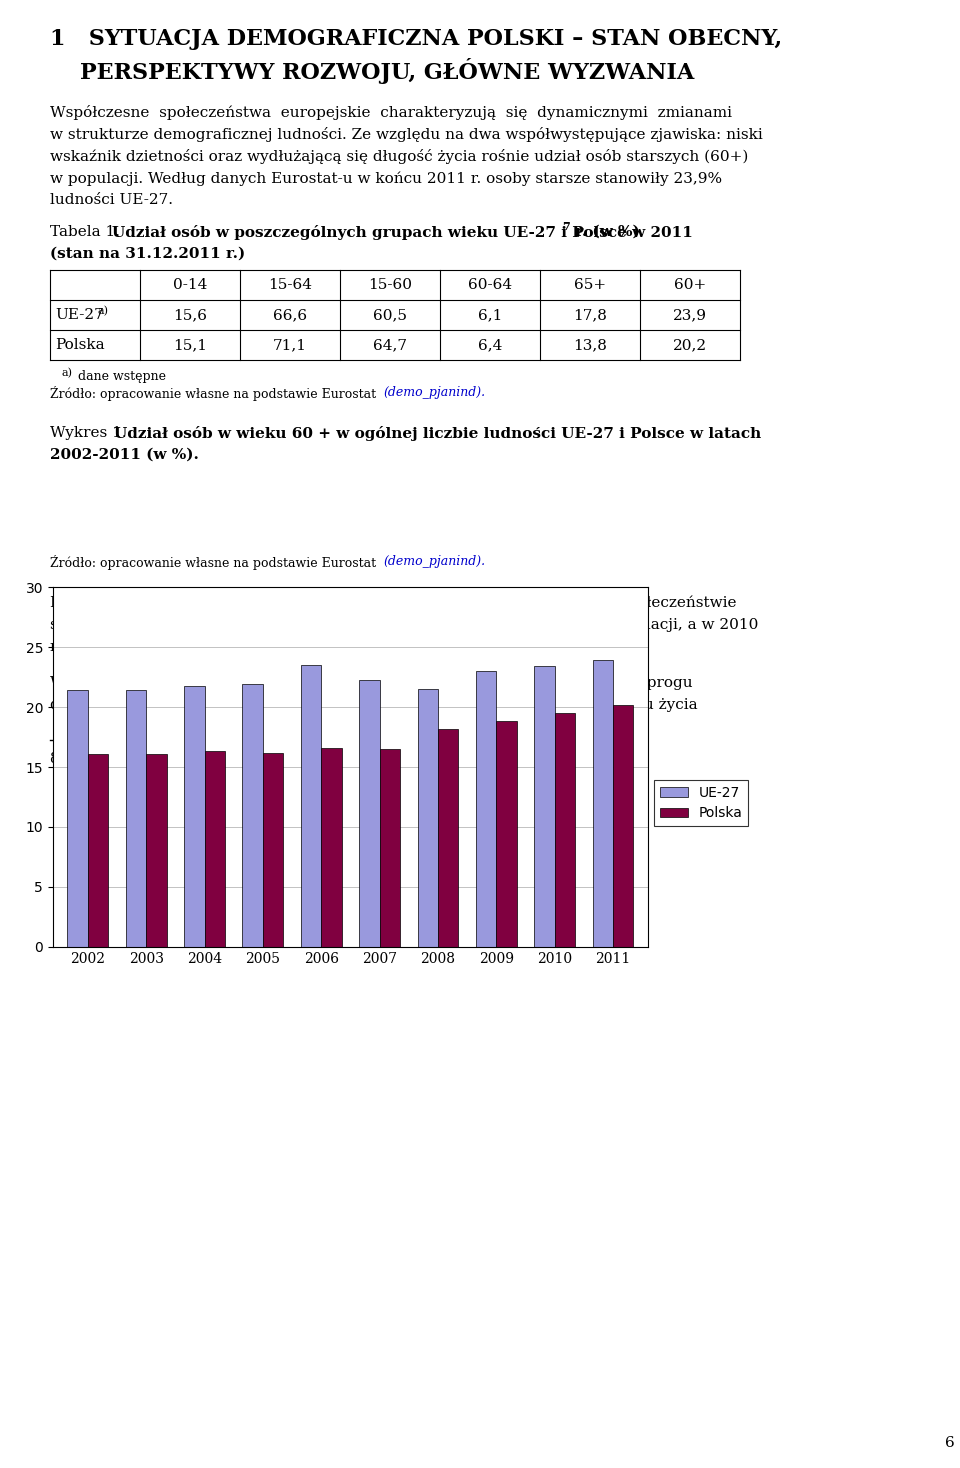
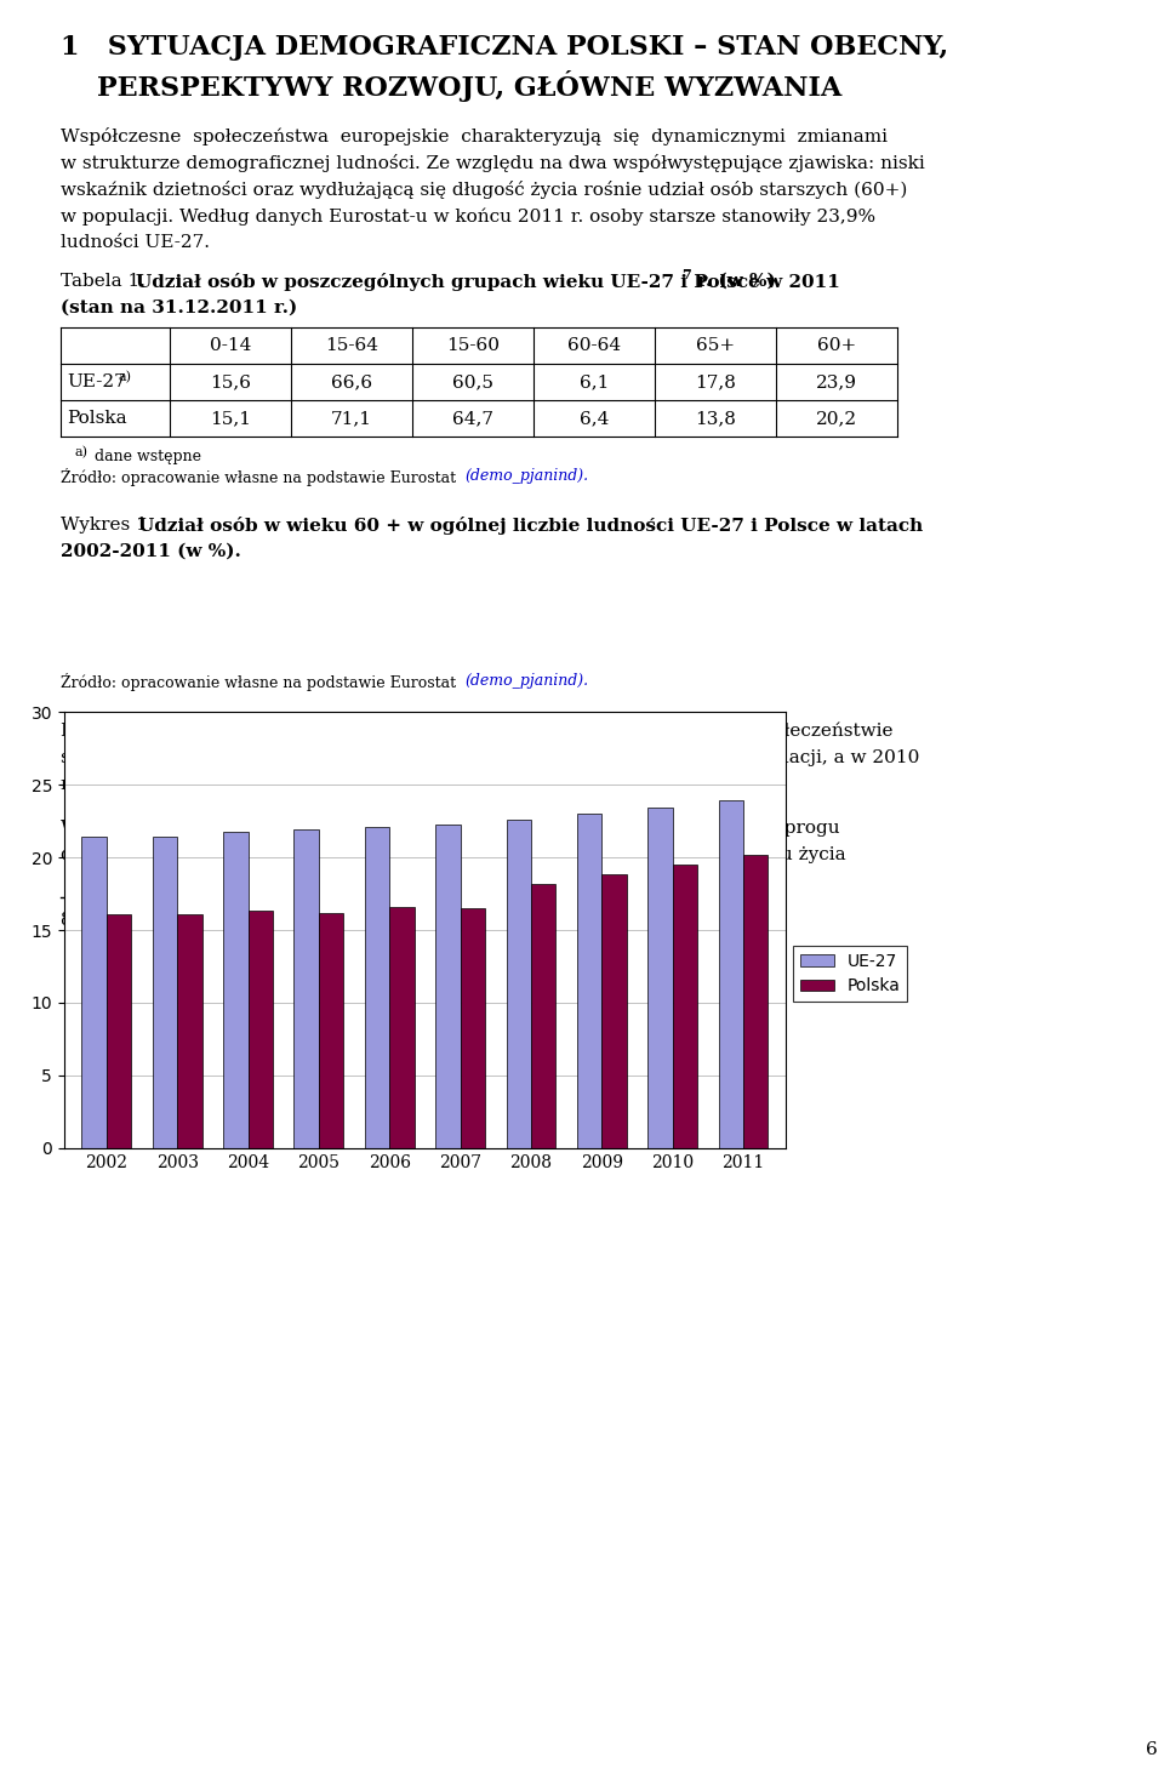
UE-27/2006: 23.5 -> 22.1
UE-27/2008: 21.5 -> 22.6
